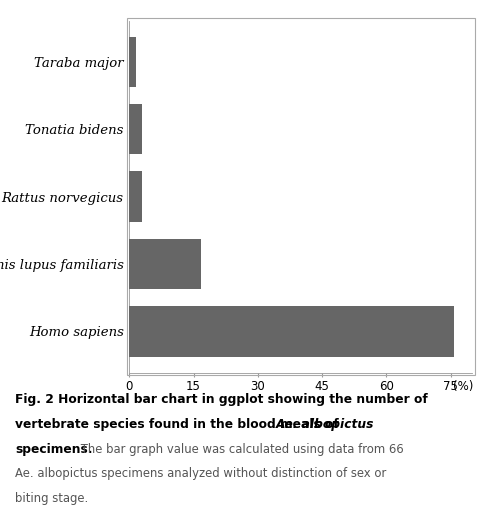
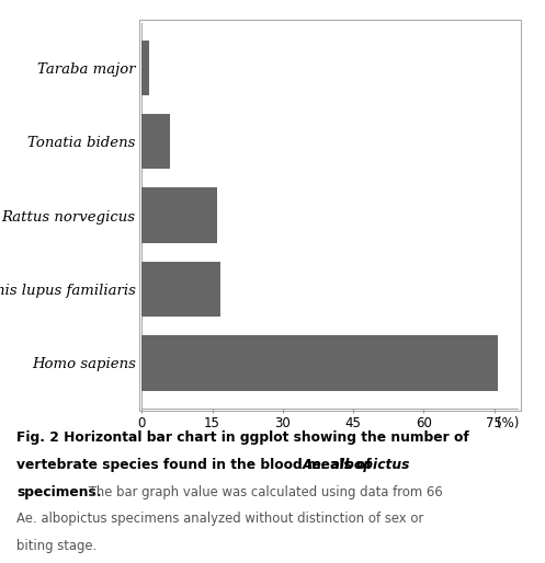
Tonatia bidens: 3.0 -> 6.0
Rattus norvegicus: 3.0 -> 16.0
